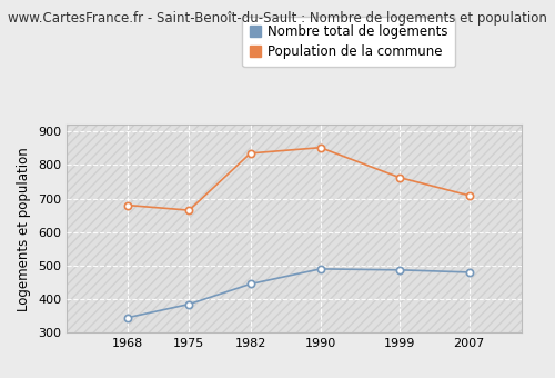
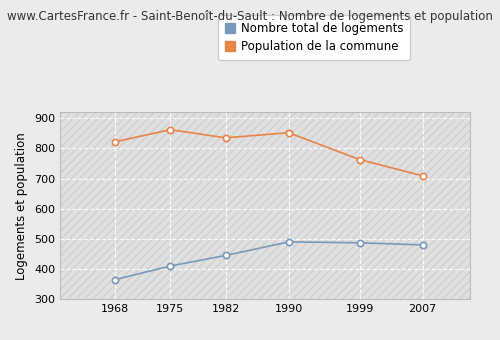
Nombre total de logements/1968: 345 -> 365
Population de la commune/1968: 680 -> 822
Nombre total de logements/1975: 385 -> 410
Population de la commune/1975: 665 -> 862
